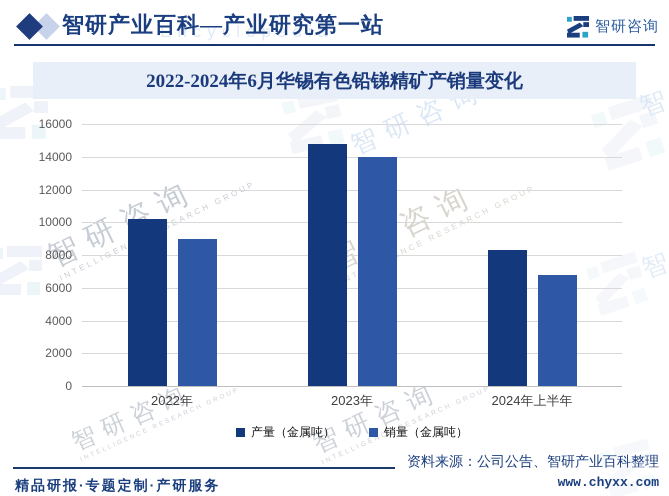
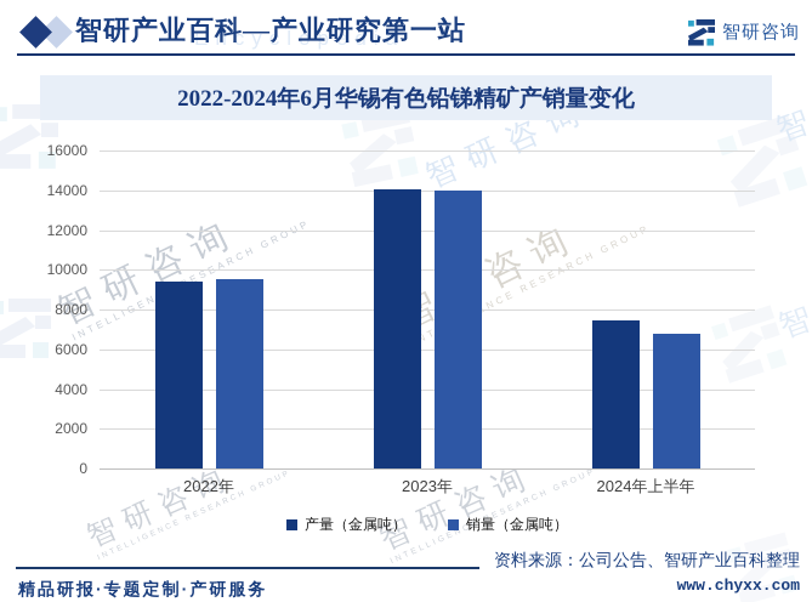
产量（金属吨）/2022年: 10200 -> 9400
销量（金属吨）/2022年: 9000 -> 9500
产量（金属吨）/2023年: 14800 -> 14000
产量（金属吨）/2024年上半年: 8300 -> 7400
